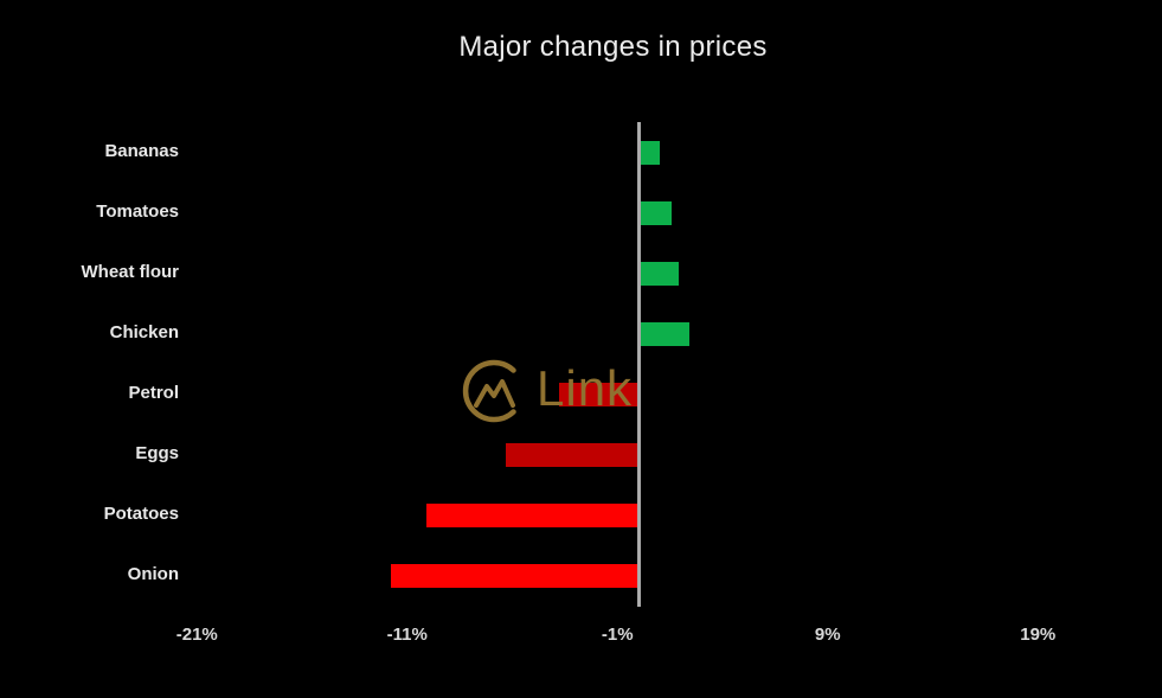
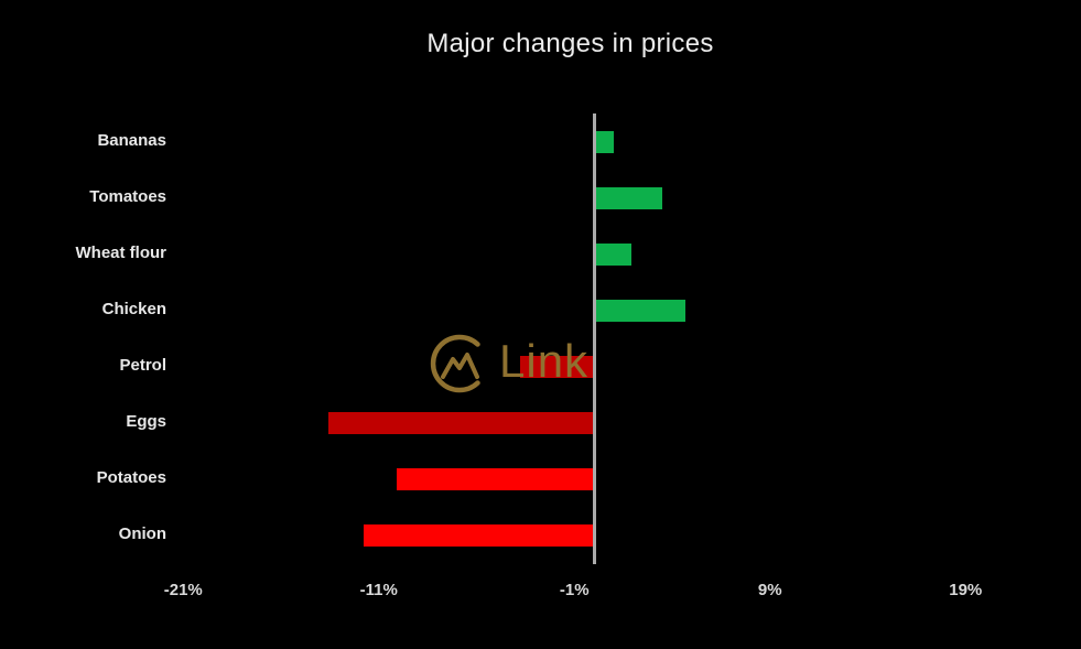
Tomatoes: 1.6% -> 3.5%
Chicken: 2.4% -> 4.7%
Eggs: -6.3% -> -13.6%
